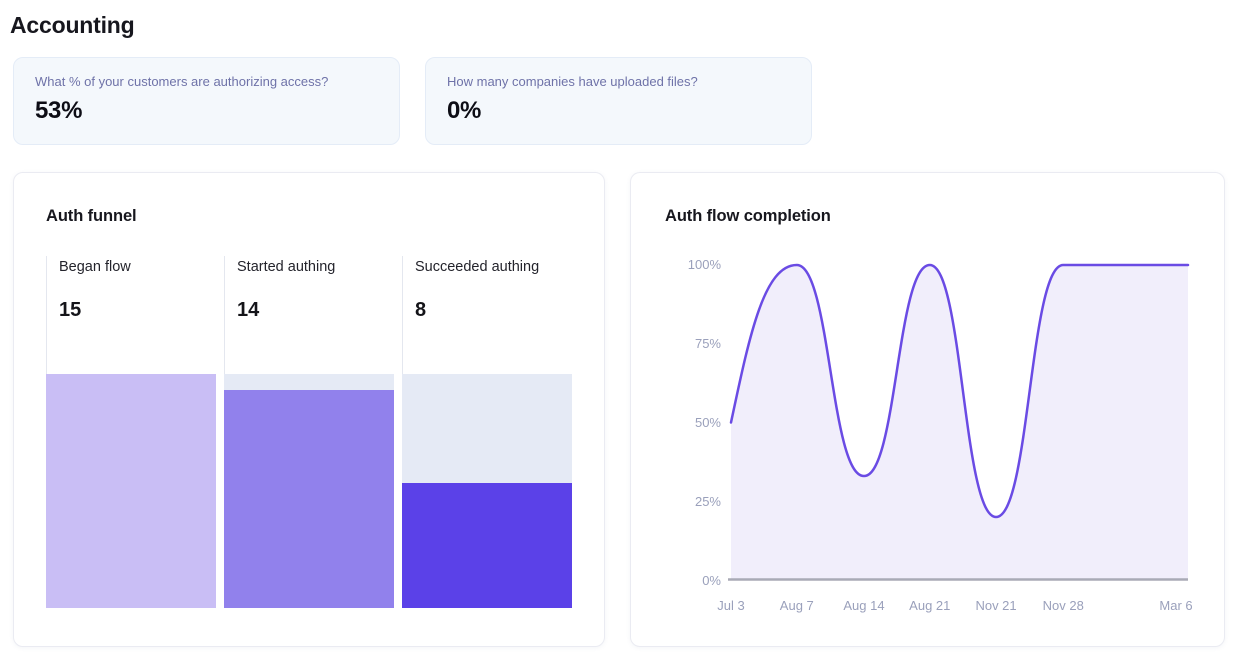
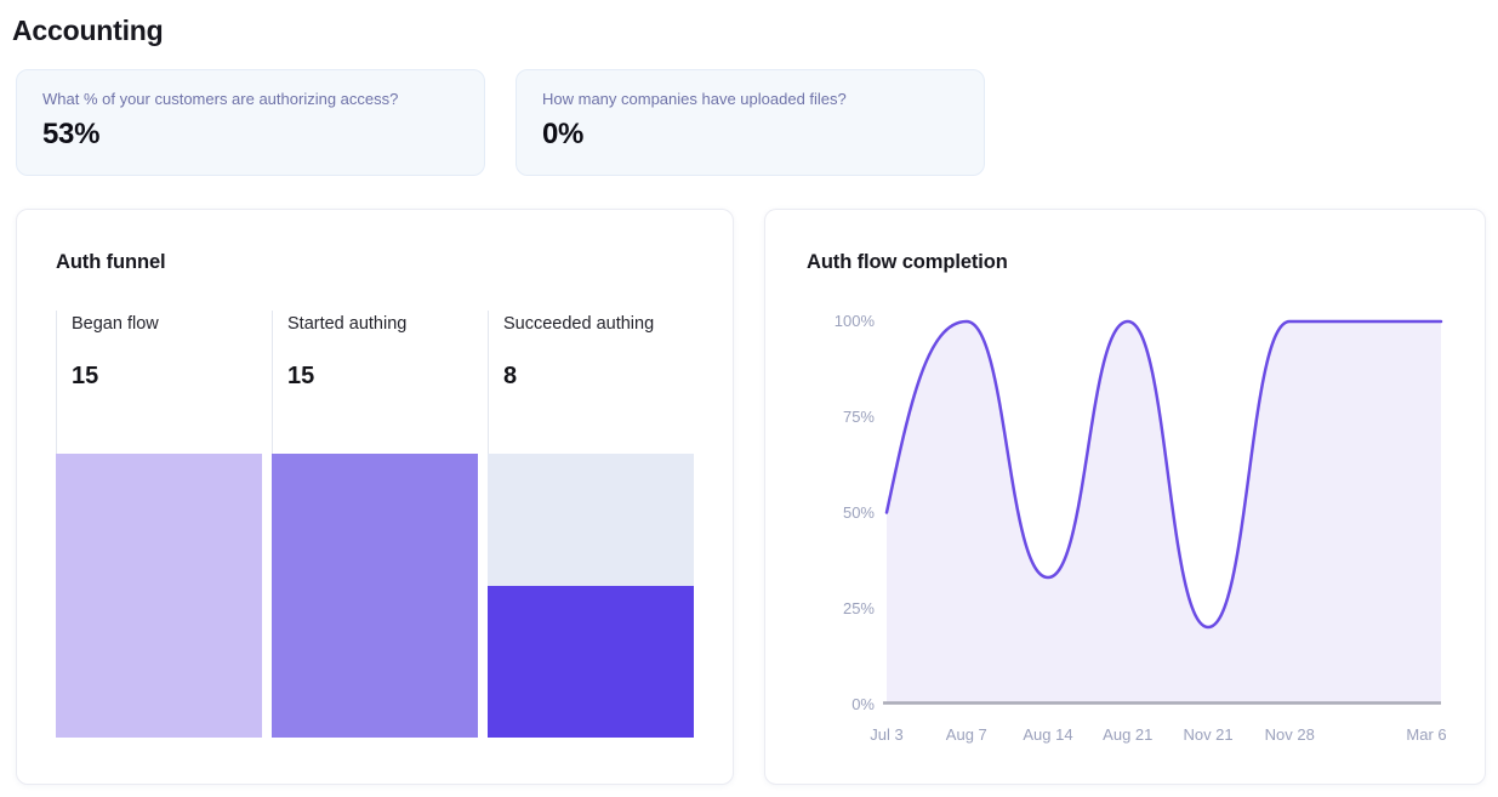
Auth funnel/Started authing: 14 -> 15
